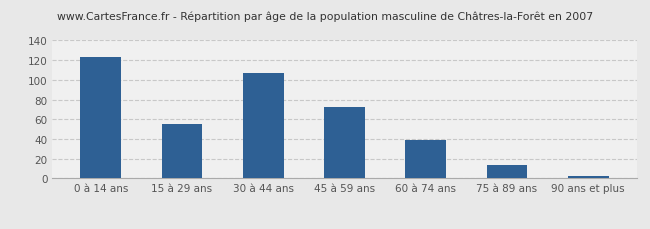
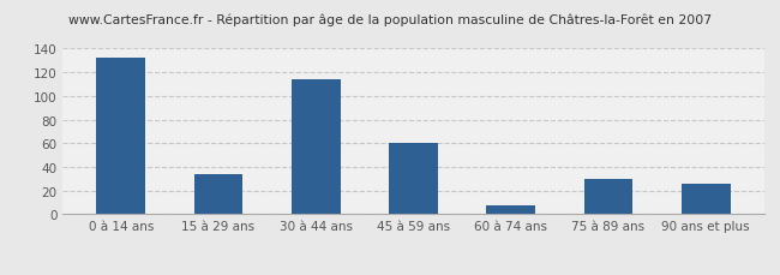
0 à 14 ans: 123 -> 132
15 à 29 ans: 55 -> 34
30 à 44 ans: 107 -> 114
45 à 59 ans: 72 -> 60
60 à 74 ans: 39 -> 8
75 à 89 ans: 14 -> 30
90 ans et plus: 2 -> 26
